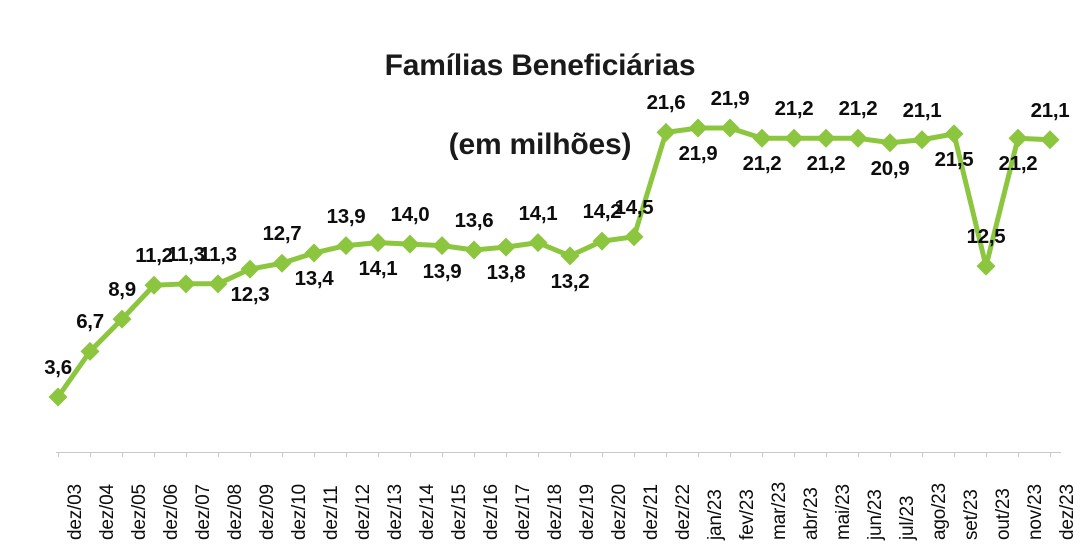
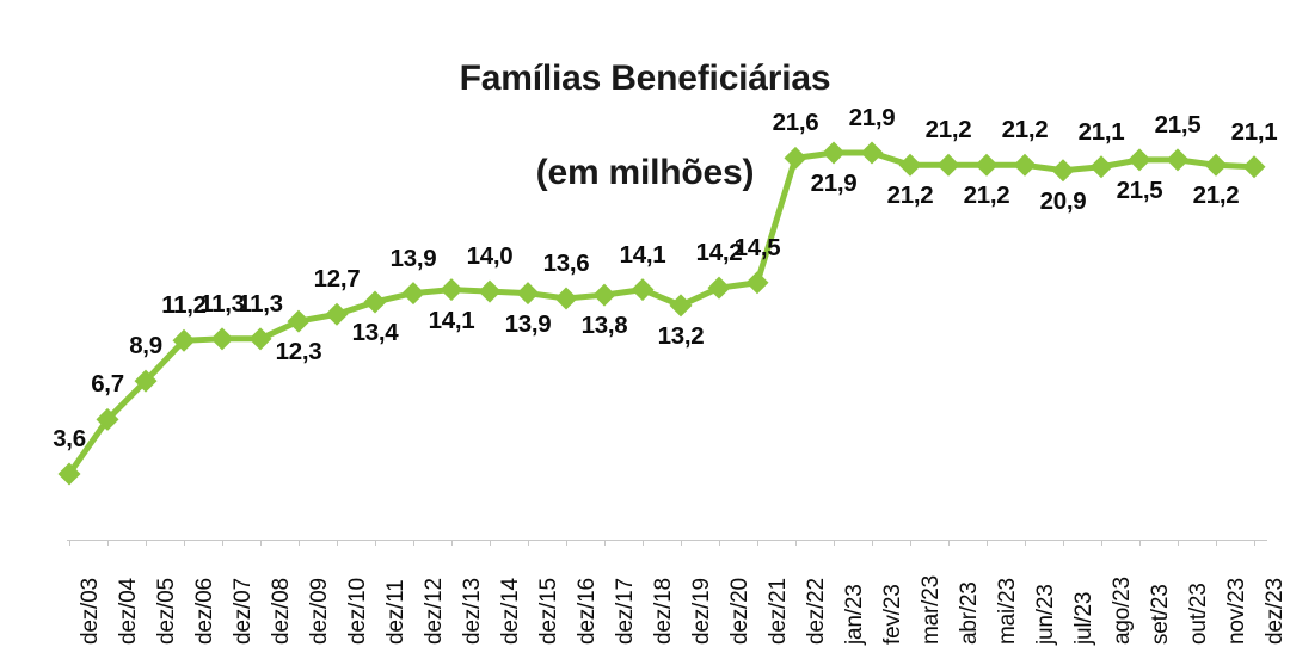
out/23: 12,5 -> 21,5
